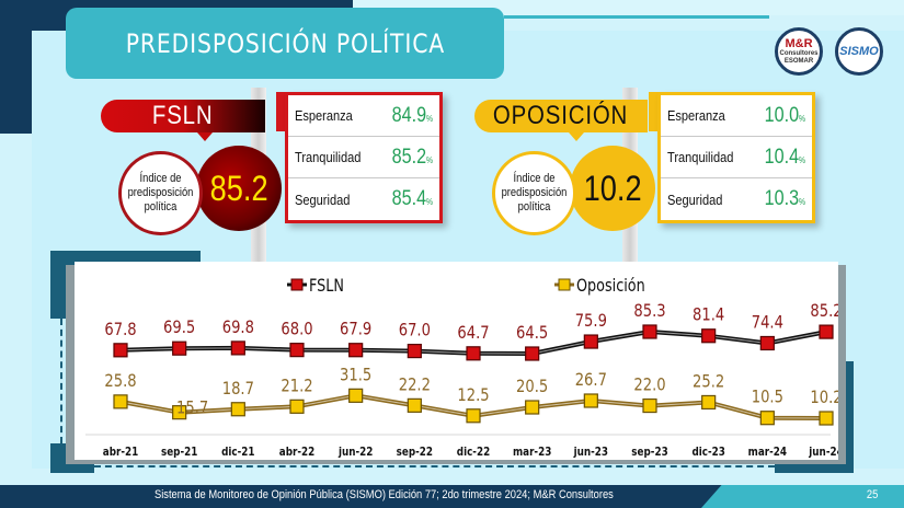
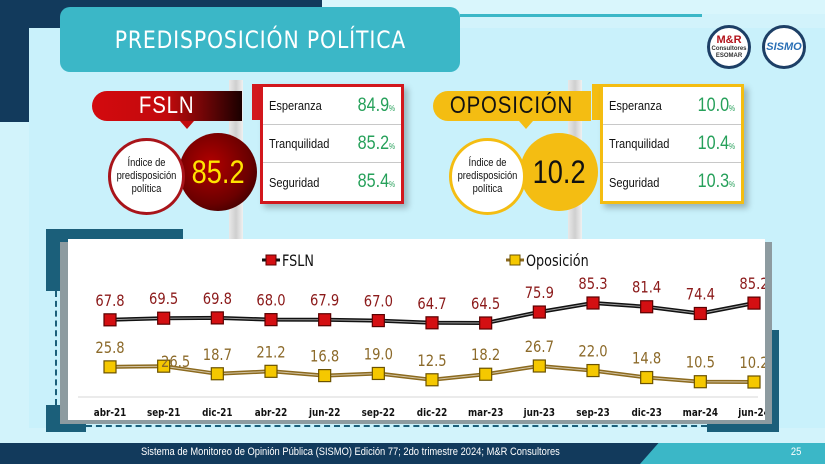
Oposición/sep-21: 15.7 -> 26.5
Oposición/jun-22: 31.5 -> 16.8
Oposición/sep-22: 22.2 -> 19.0
Oposición/mar-23: 20.5 -> 18.2
Oposición/dic-23: 25.2 -> 14.8
